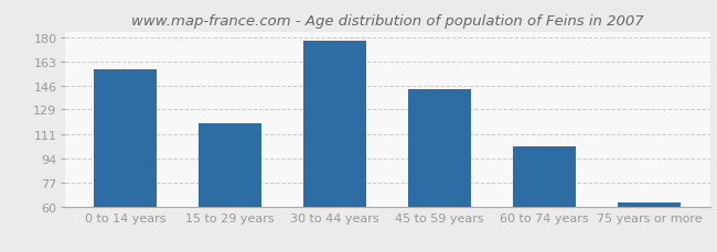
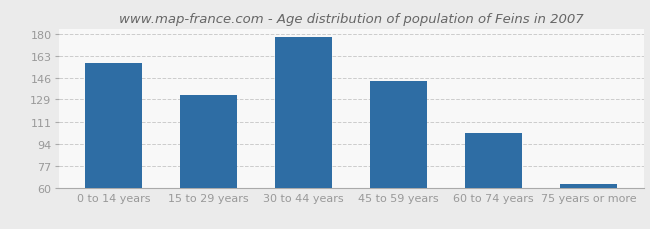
15 to 29 years: 119 -> 132
